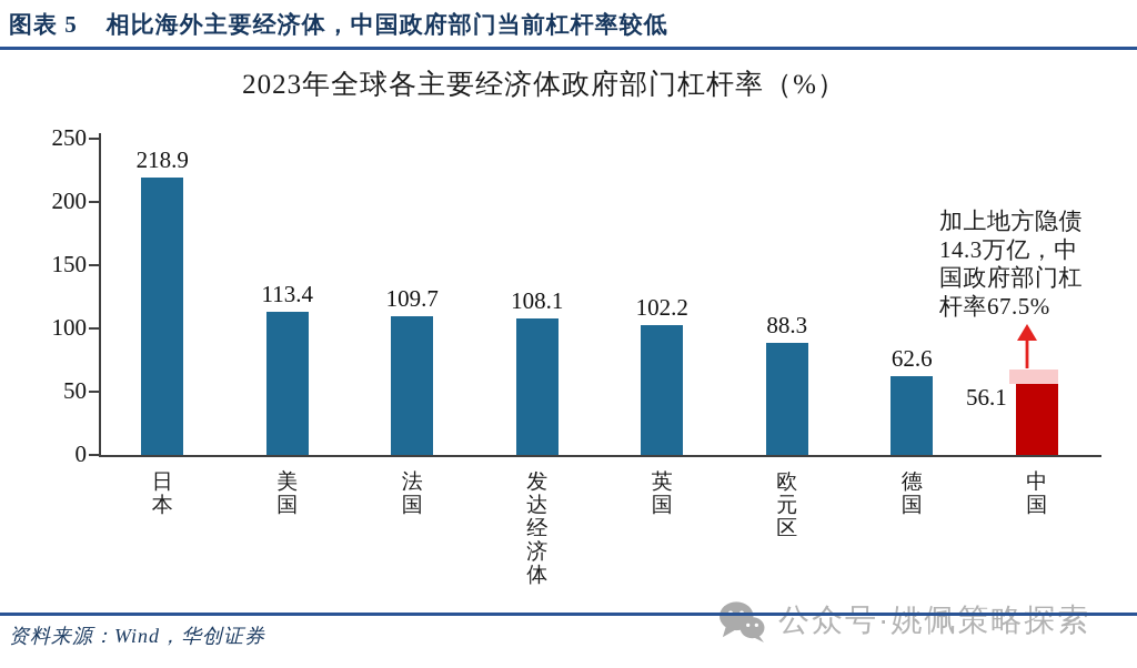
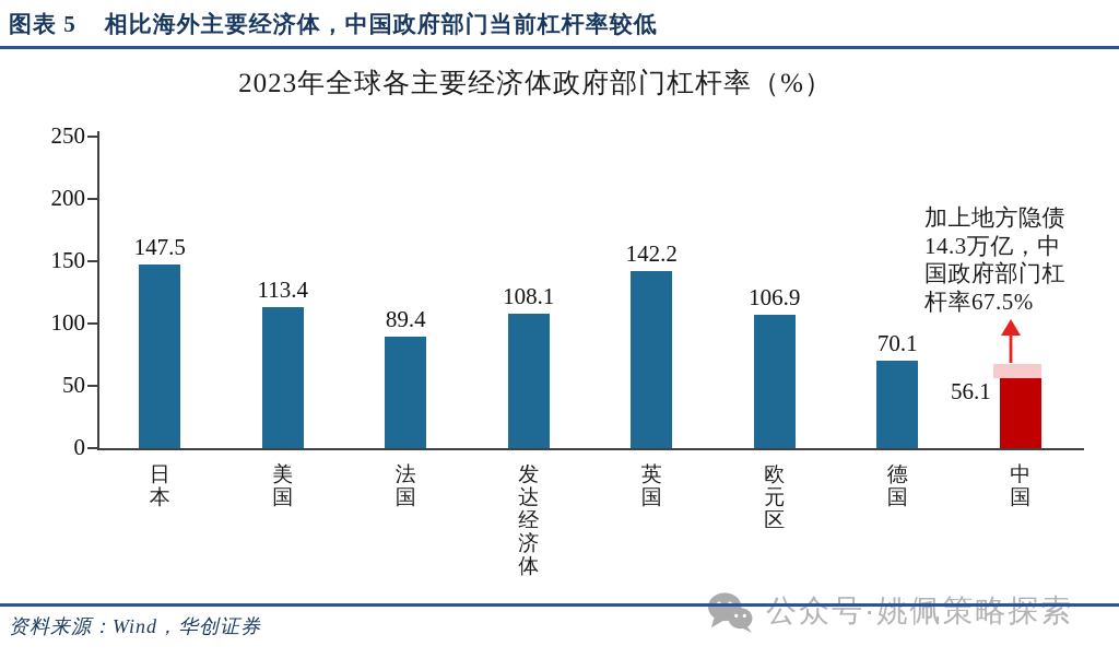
日本: 218.9 -> 147.5
法国: 109.7 -> 89.4
英国: 102.2 -> 142.2
欧元区: 88.3 -> 106.9
德国: 62.6 -> 70.1
